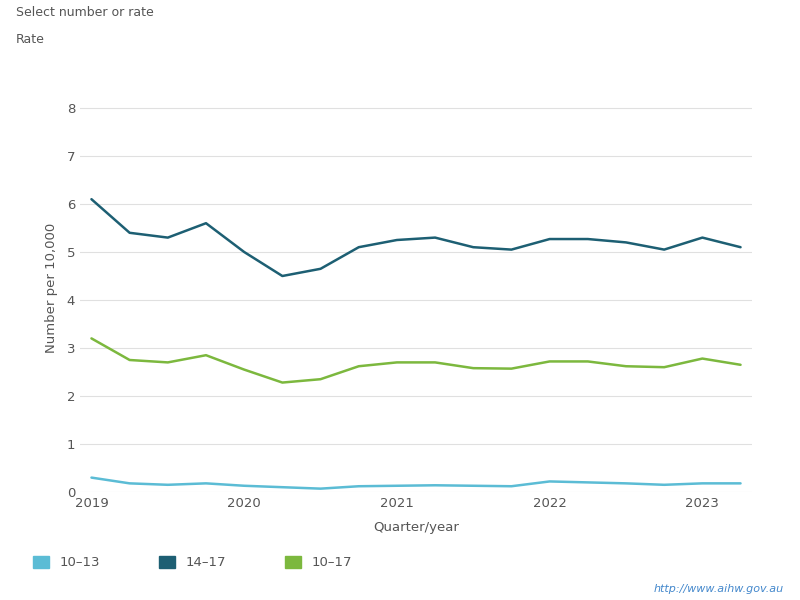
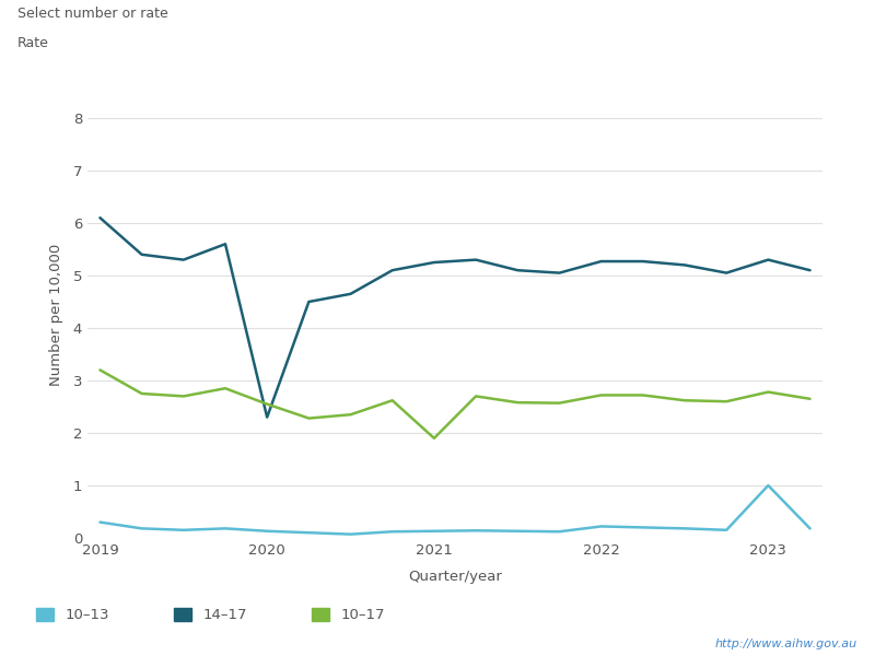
14–17/2020: 5.00 -> 2.30
10–17/2021: 2.70 -> 1.90
10–13/2023: 0.18 -> 1.00
